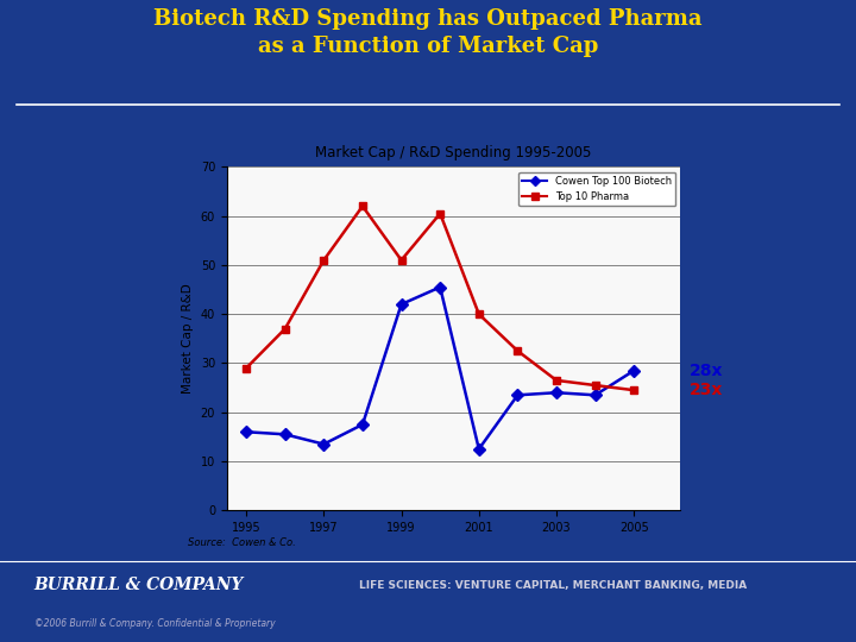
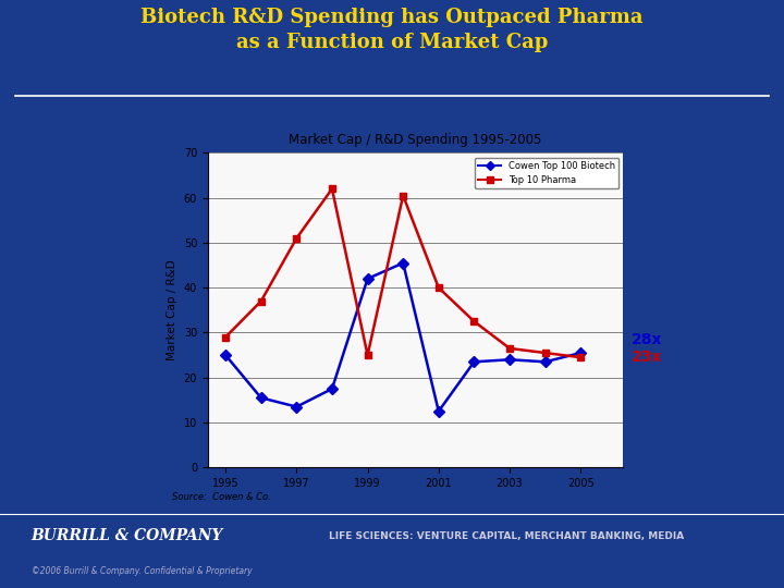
Cowen Top 100 Biotech/1995: 16.0 -> 25.0
Top 10 Pharma/1999: 51.0 -> 25.0
Cowen Top 100 Biotech/2005: 28.5 -> 25.5
